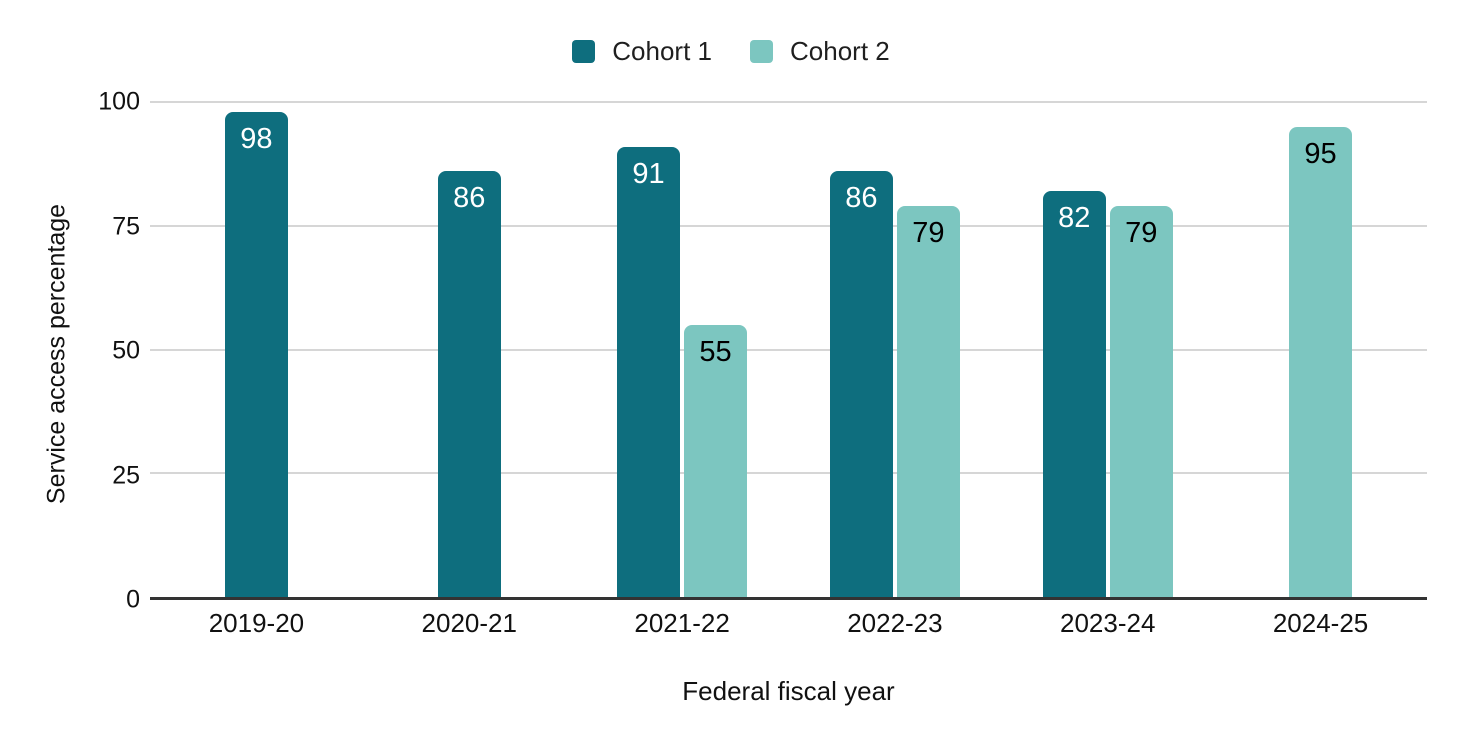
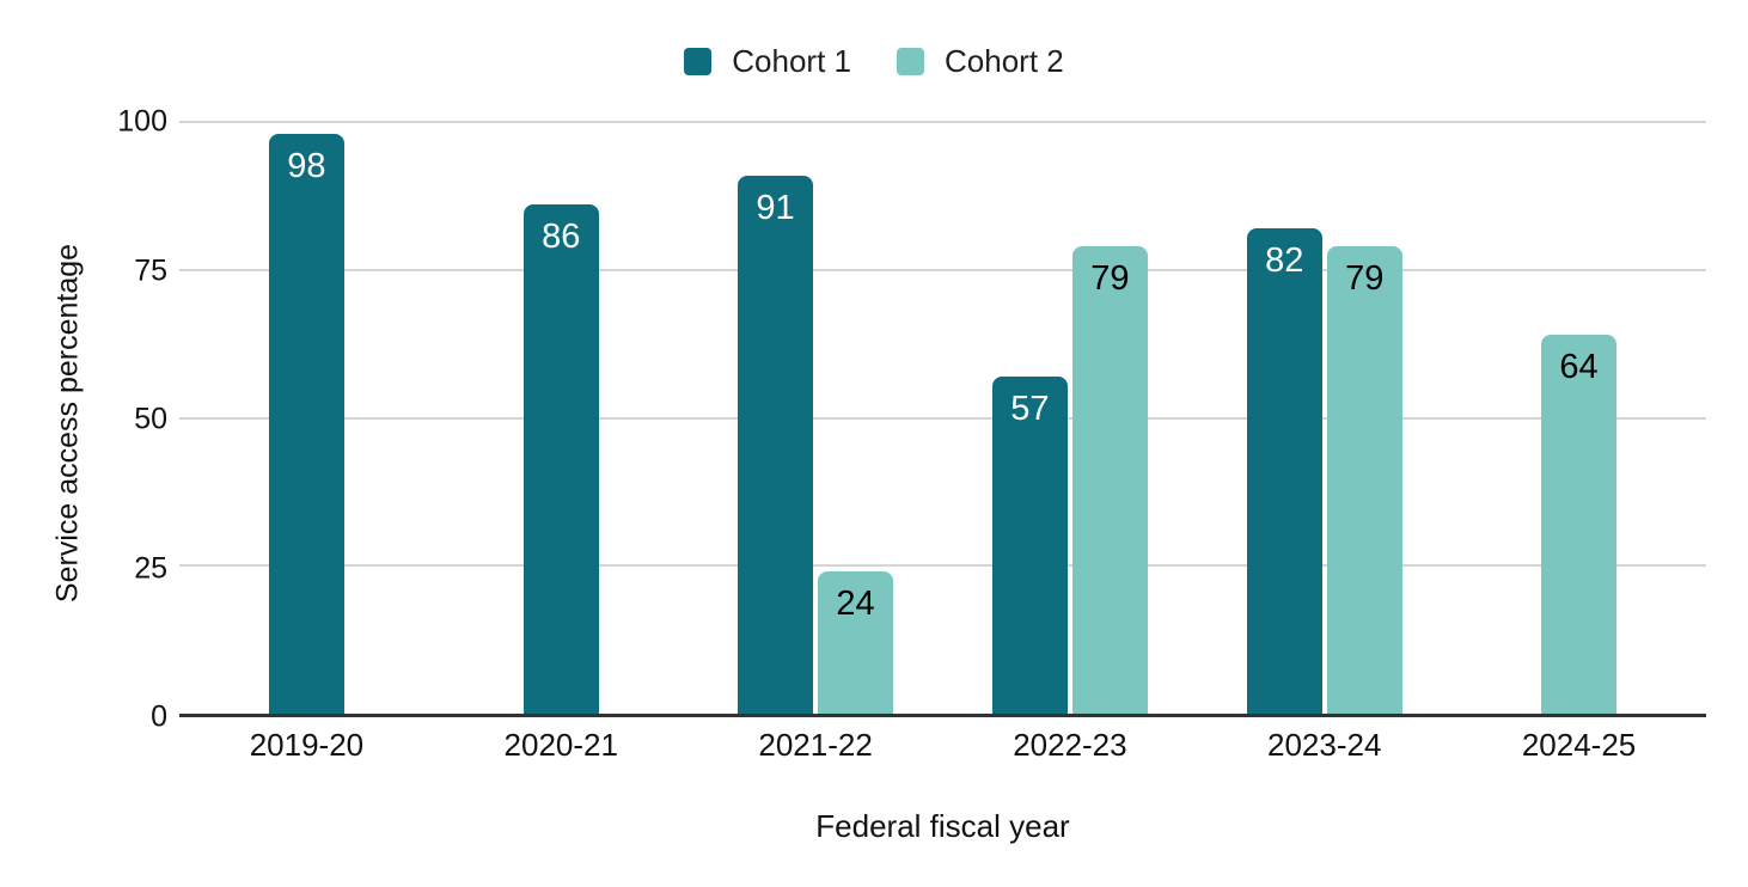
Cohort 2/2021-22: 55 -> 24
Cohort 1/2022-23: 86 -> 57
Cohort 2/2024-25: 95 -> 64
